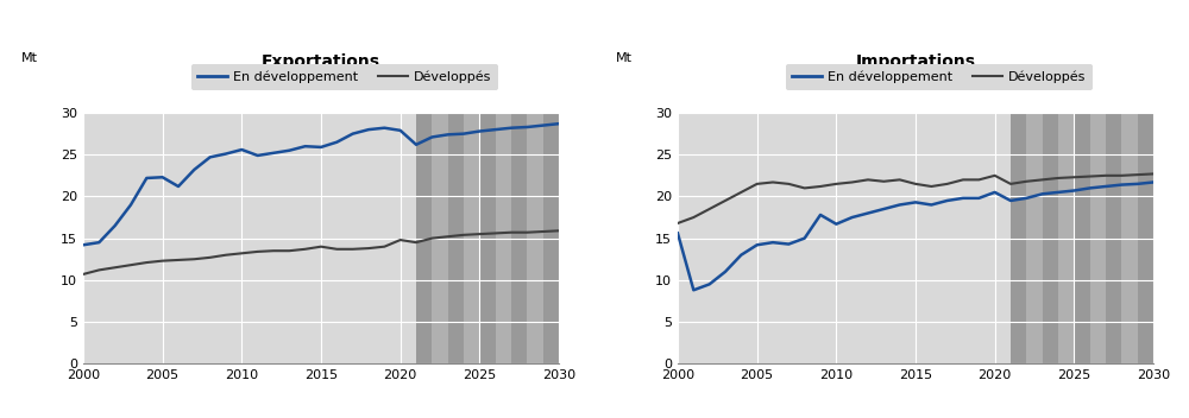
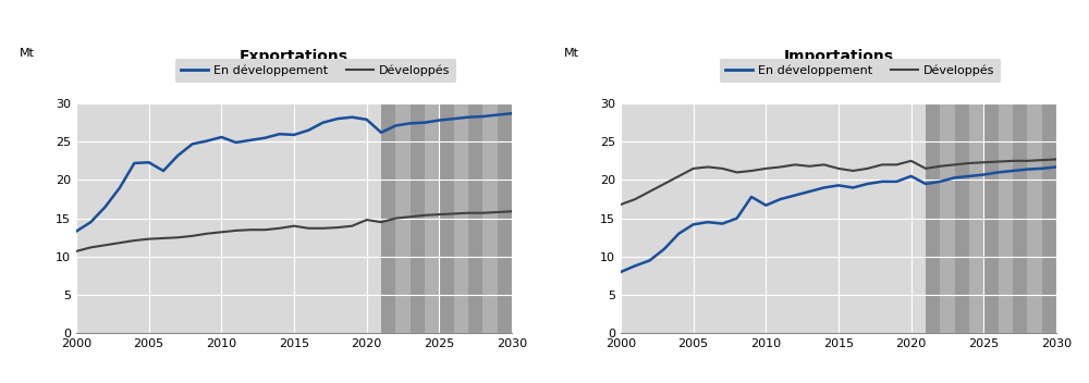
Exportations/En développement/2000: 14.2 -> 13.3
Importations/En développement/2000: 15.6 -> 8.0
